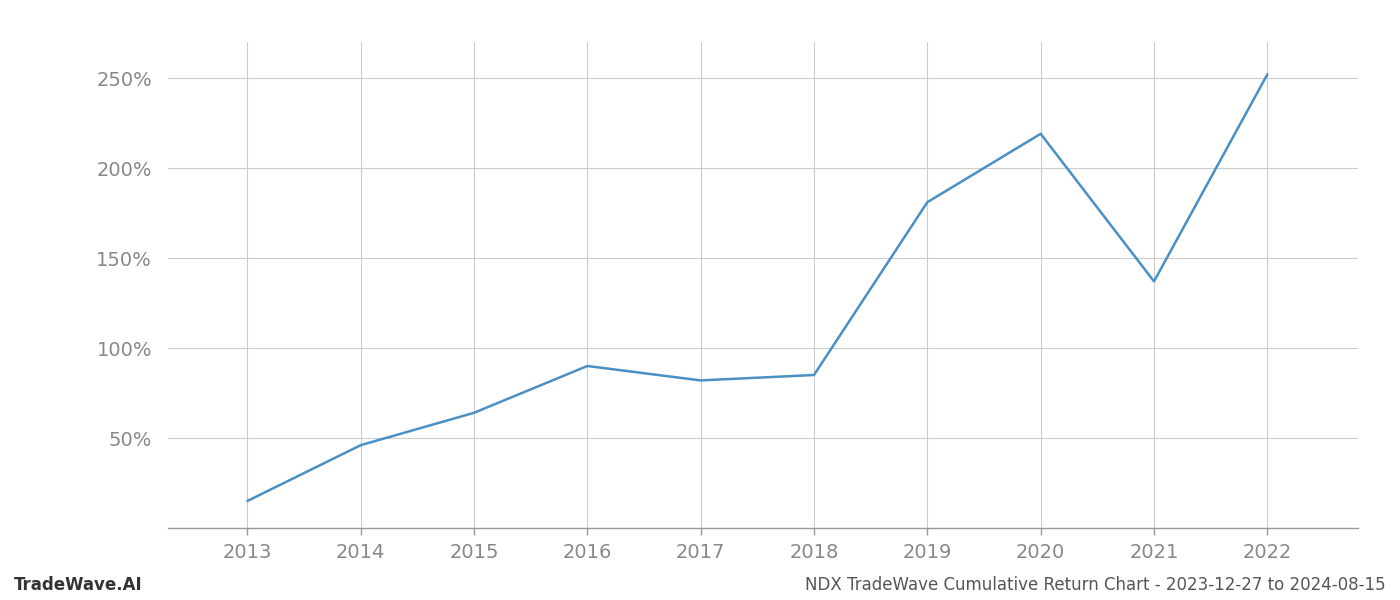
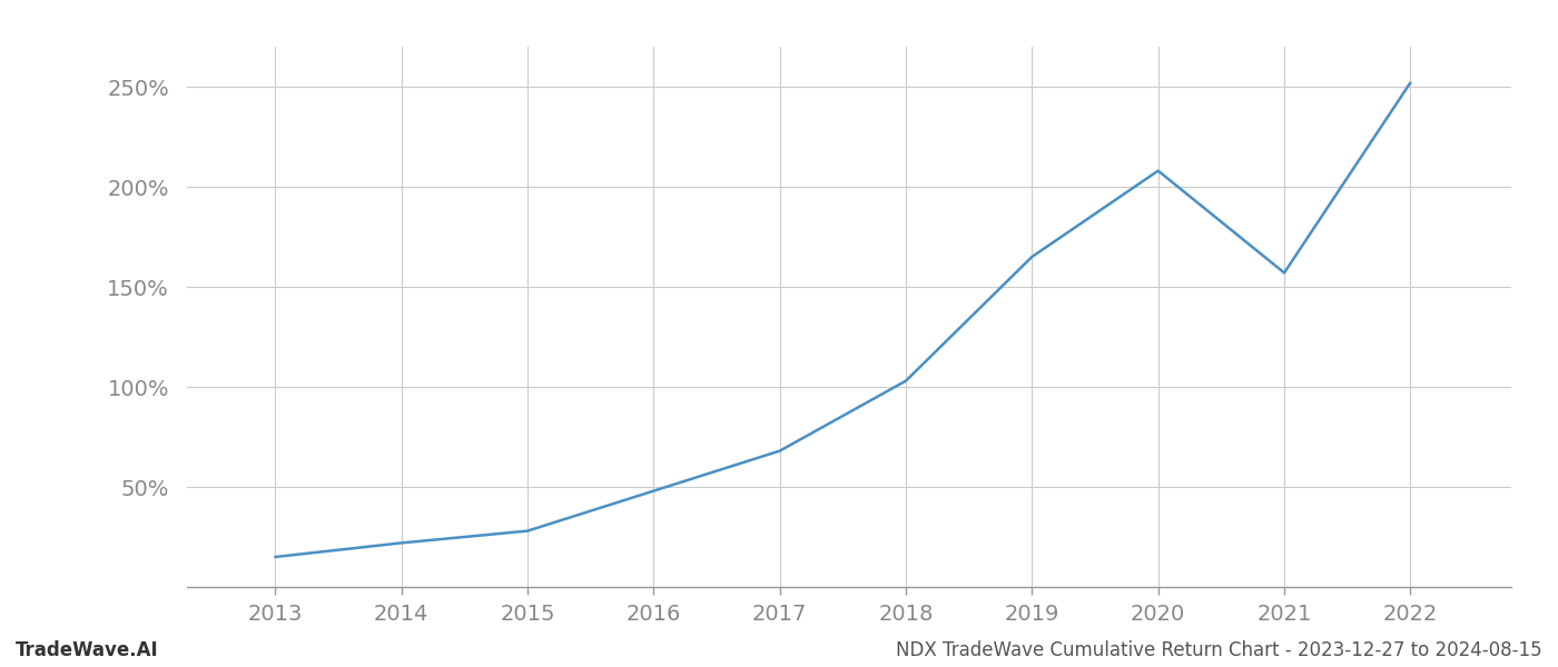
2014: 46% -> 22%
2015: 64% -> 28%
2016: 90% -> 48%
2017: 82% -> 68%
2018: 85% -> 103%
2019: 181% -> 165%
2020: 219% -> 208%
2021: 137% -> 157%
